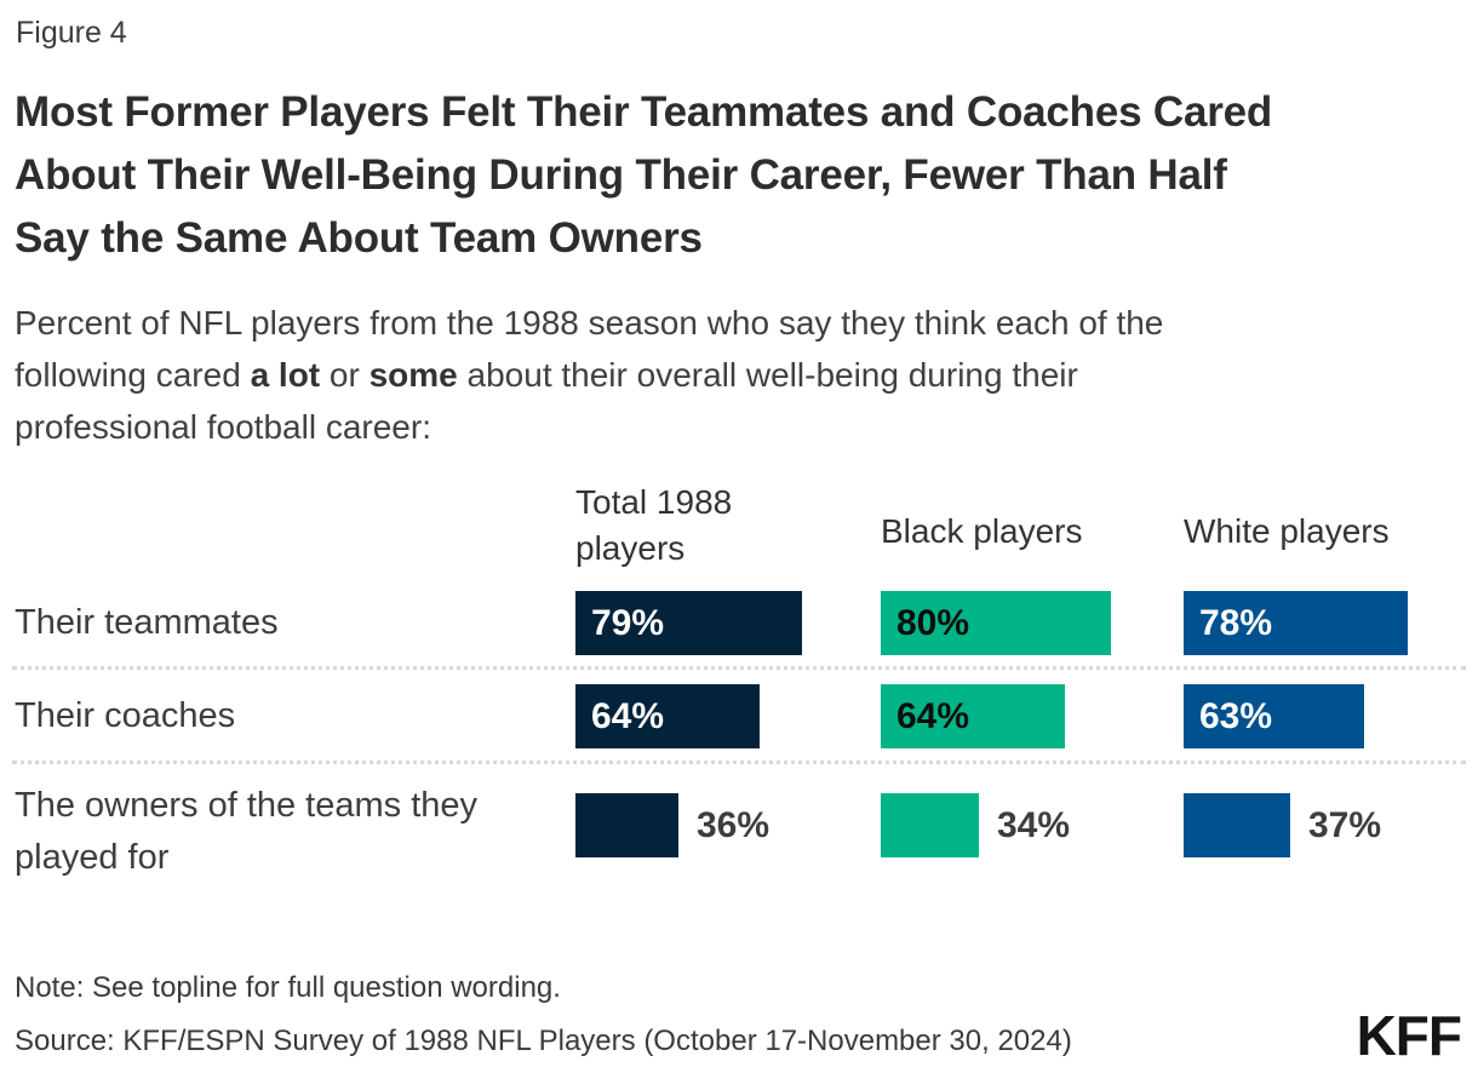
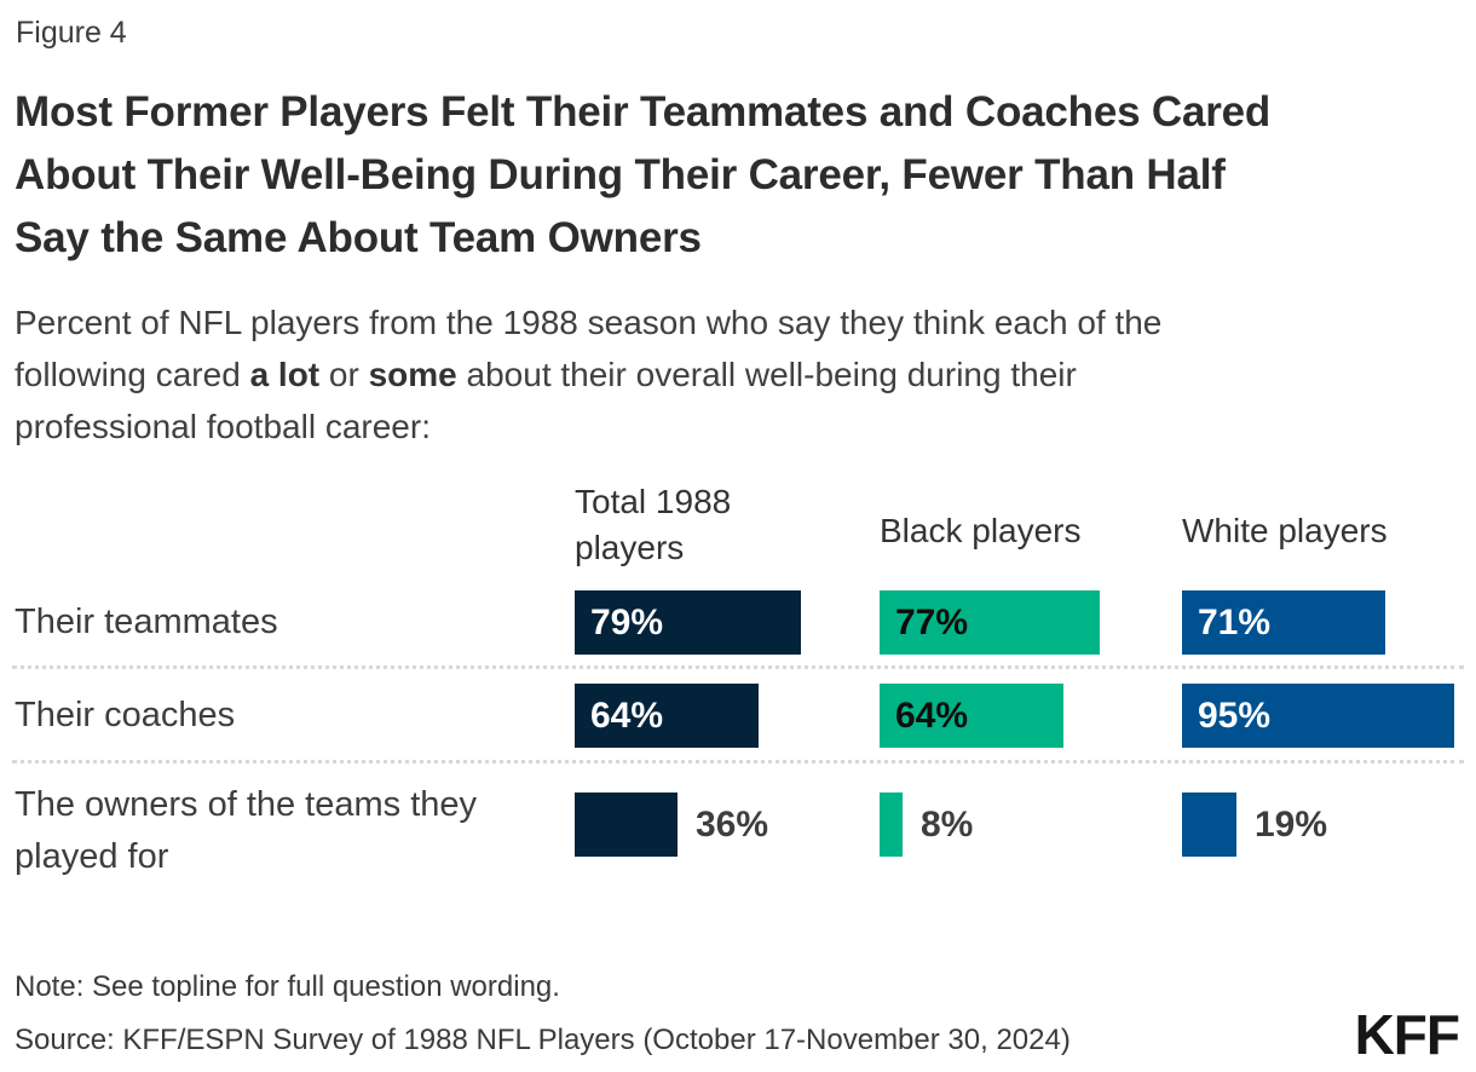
Black players/Their teammates: 80% -> 77%
White players/Their teammates: 78% -> 71%
White players/Their coaches: 63% -> 95%
Black players/The owners of the teams they played for: 34% -> 8%
White players/The owners of the teams they played for: 37% -> 19%
